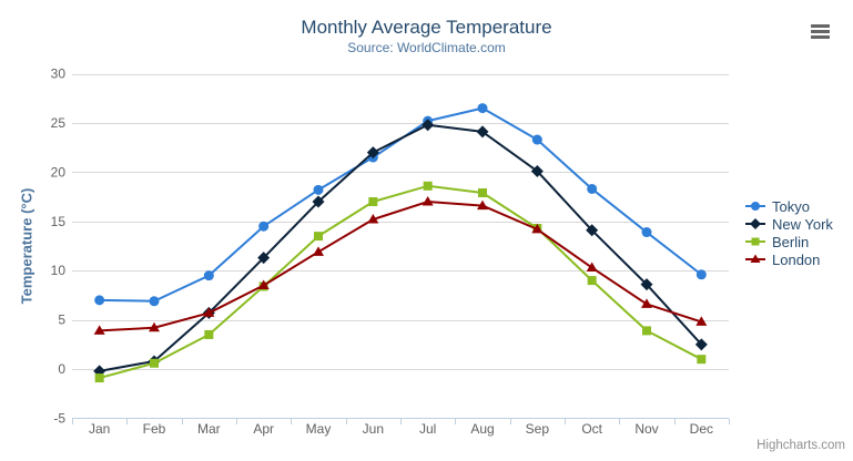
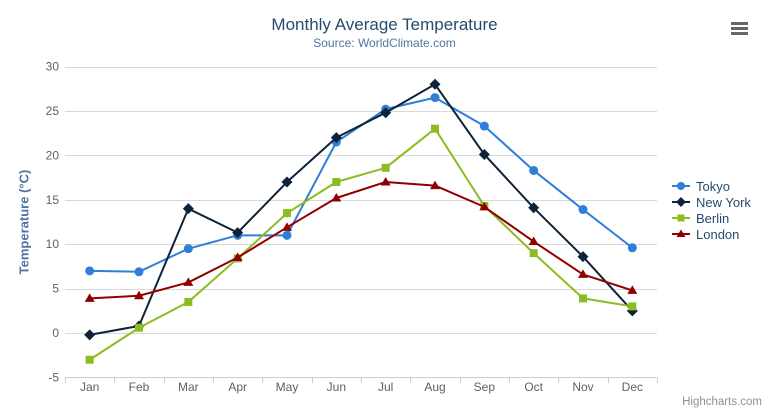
Berlin/Jan: -1 -> -3
New York/Mar: 6 -> 14
Tokyo/Apr: 14 -> 11
Tokyo/May: 18 -> 11
New York/Aug: 24 -> 28
Berlin/Aug: 18 -> 23
Berlin/Dec: 1 -> 3
